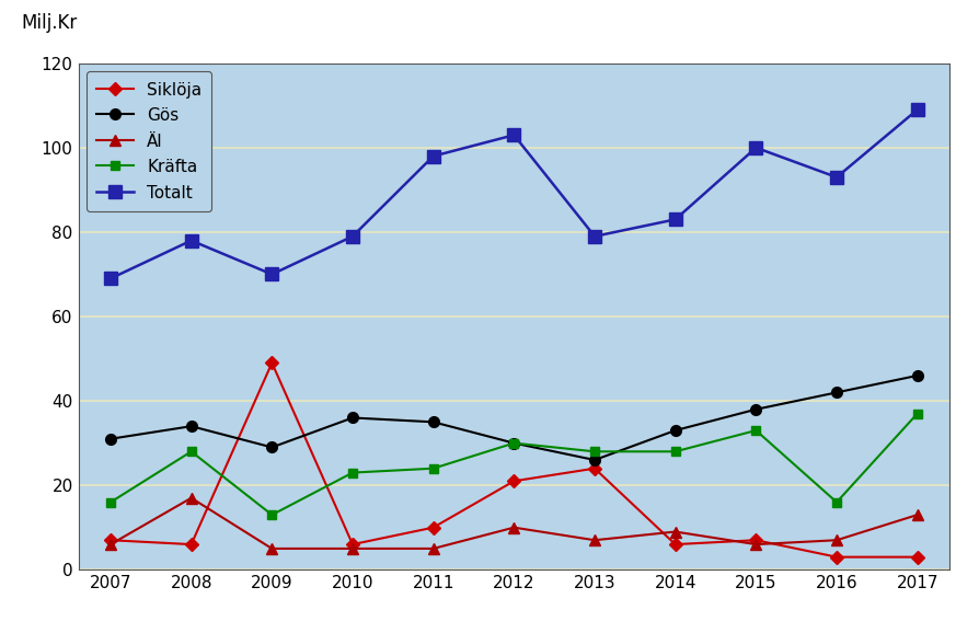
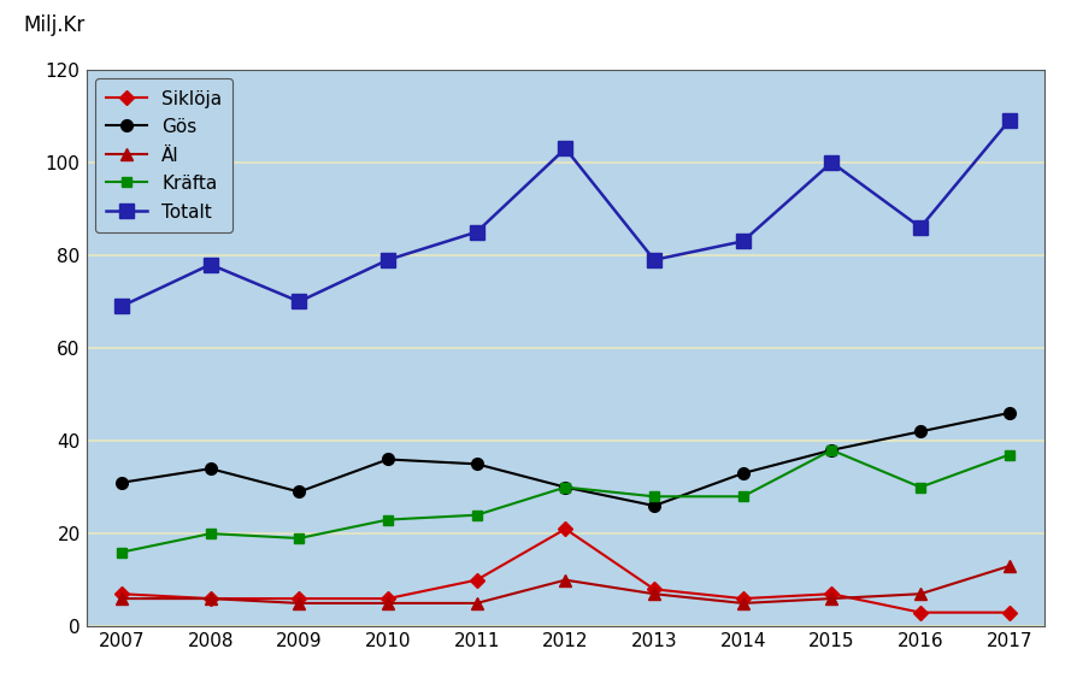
Äl/2008: 17 -> 6
Kräfta/2008: 28 -> 20
Siklöja/2009: 49 -> 6
Kräfta/2009: 13 -> 19
Totalt/2011: 98 -> 85
Siklöja/2013: 24 -> 8
Äl/2014: 9 -> 5
Kräfta/2015: 33 -> 38
Kräfta/2016: 16 -> 30
Totalt/2016: 93 -> 86
